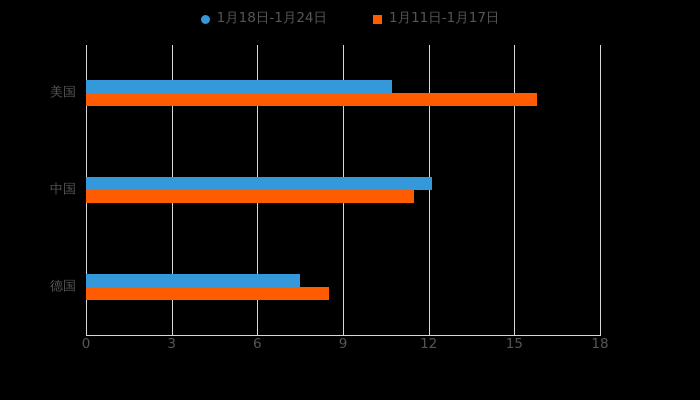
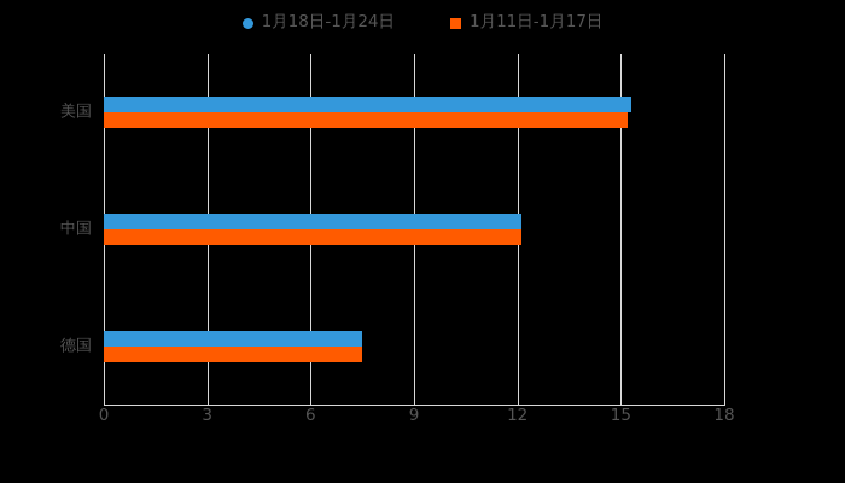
1月18日-1月24日/美国: 10.7 -> 15.3
1月11日-1月17日/美国: 15.8 -> 15.2
1月11日-1月17日/中国: 11.5 -> 12.1
1月11日-1月17日/德国: 8.5 -> 7.5
